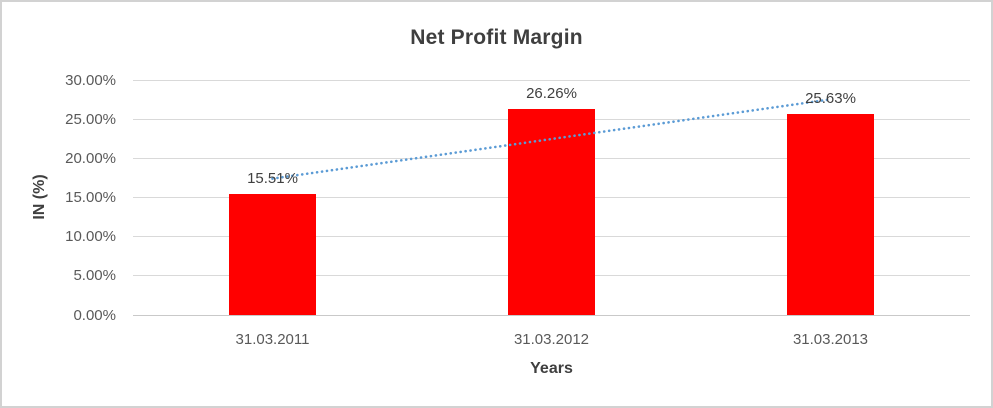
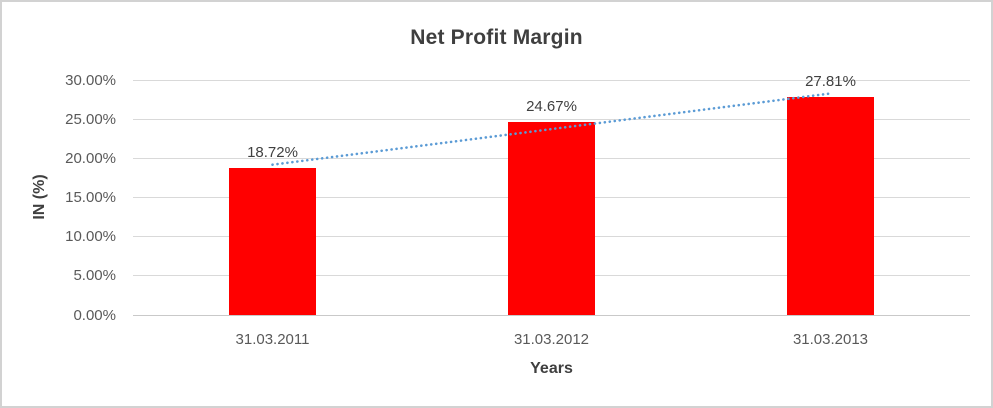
31.03.2011: 15.51% -> 18.72%
31.03.2012: 26.26% -> 24.67%
31.03.2013: 25.63% -> 27.81%
